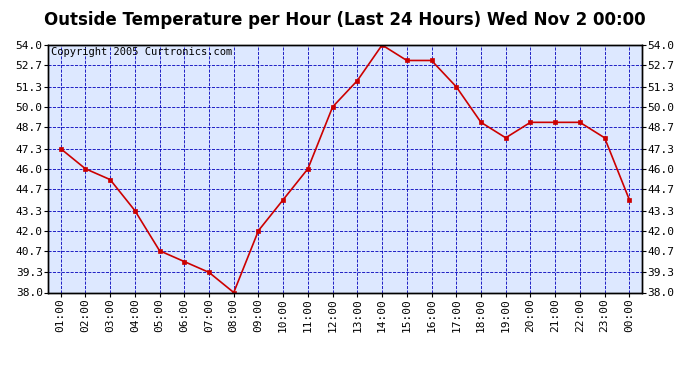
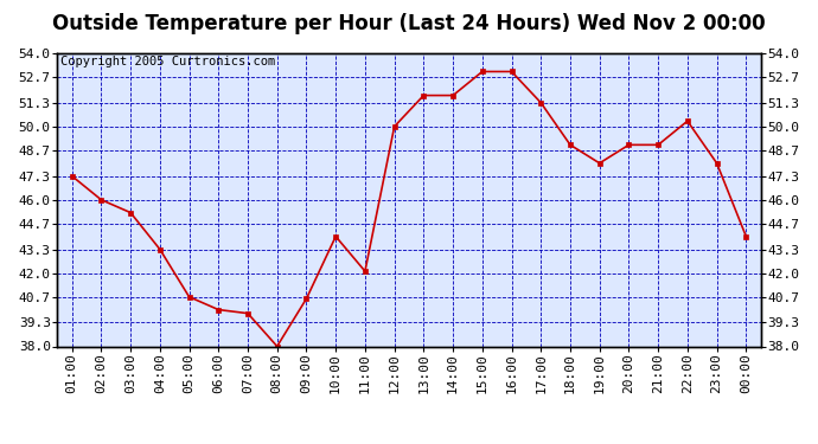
07:00: 39.3 -> 39.8
09:00: 42.0 -> 40.6
11:00: 46.0 -> 42.1
14:00: 54.0 -> 51.7
22:00: 49.0 -> 50.3
